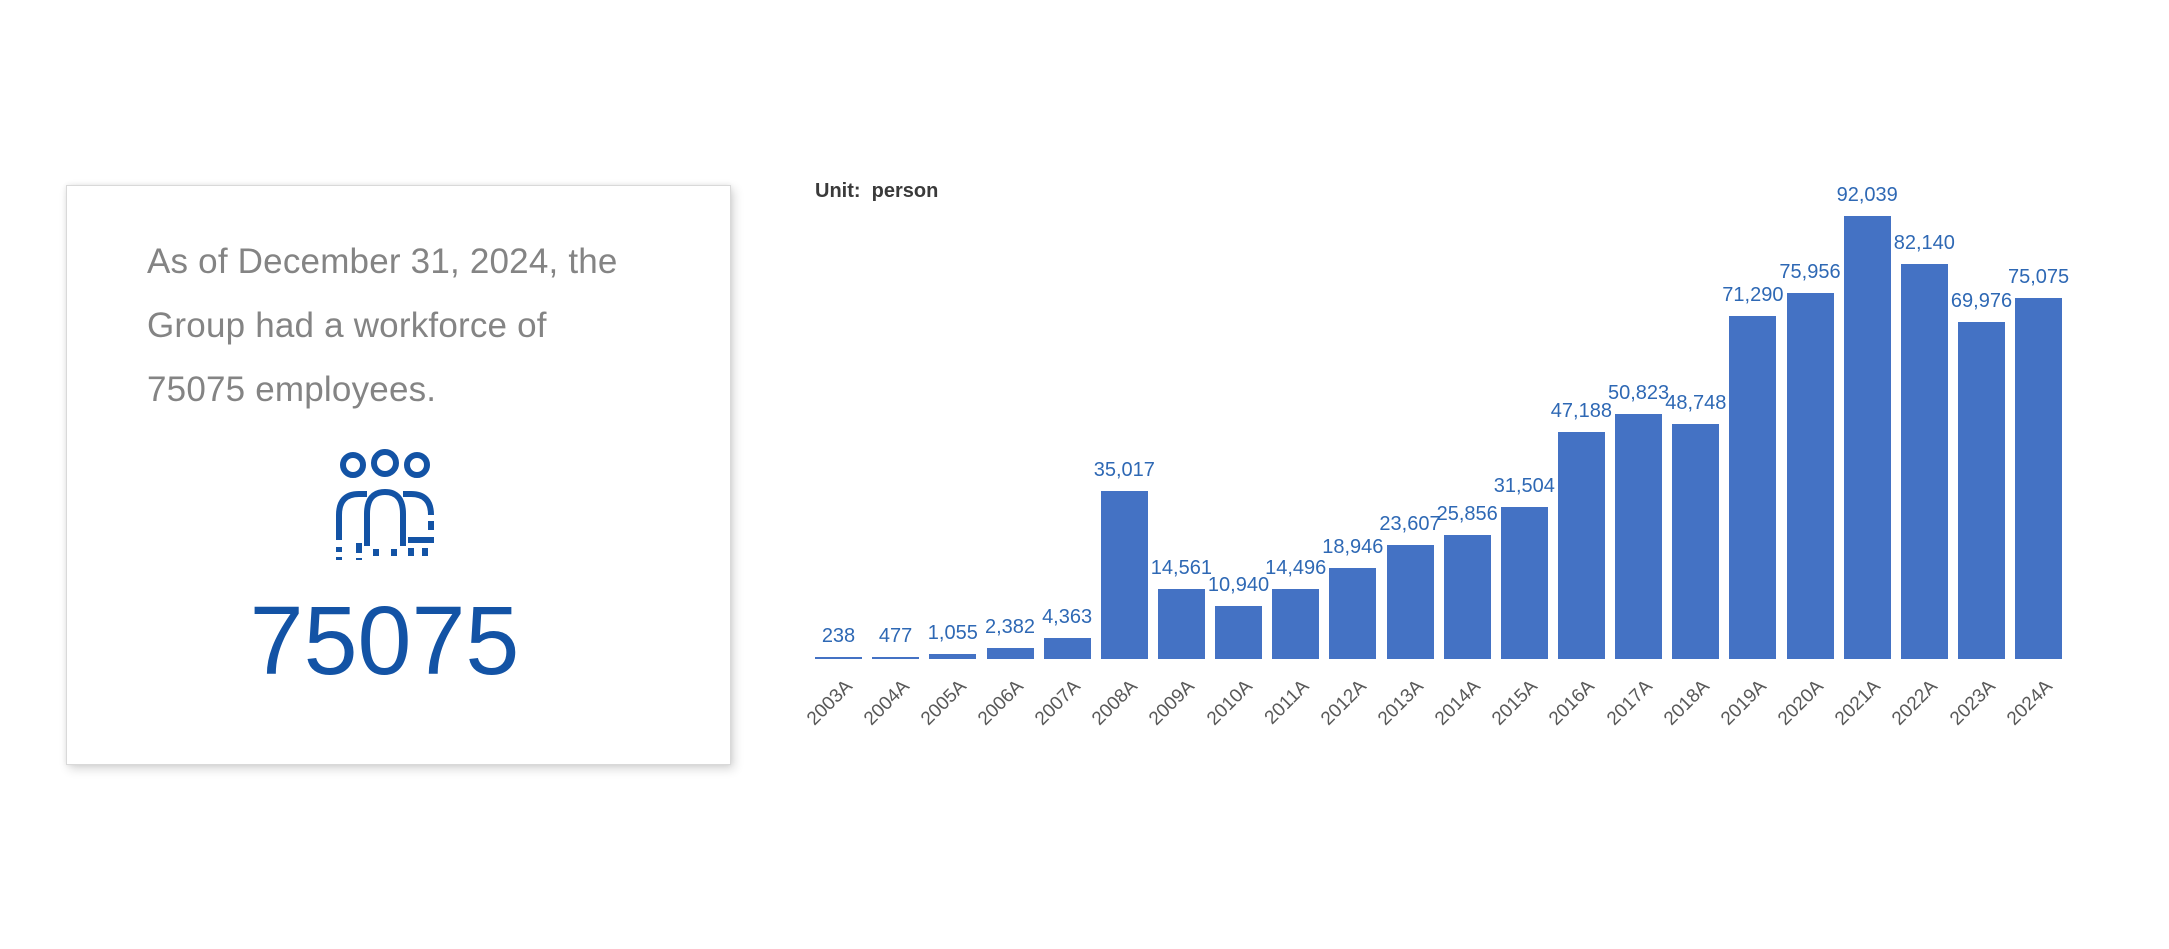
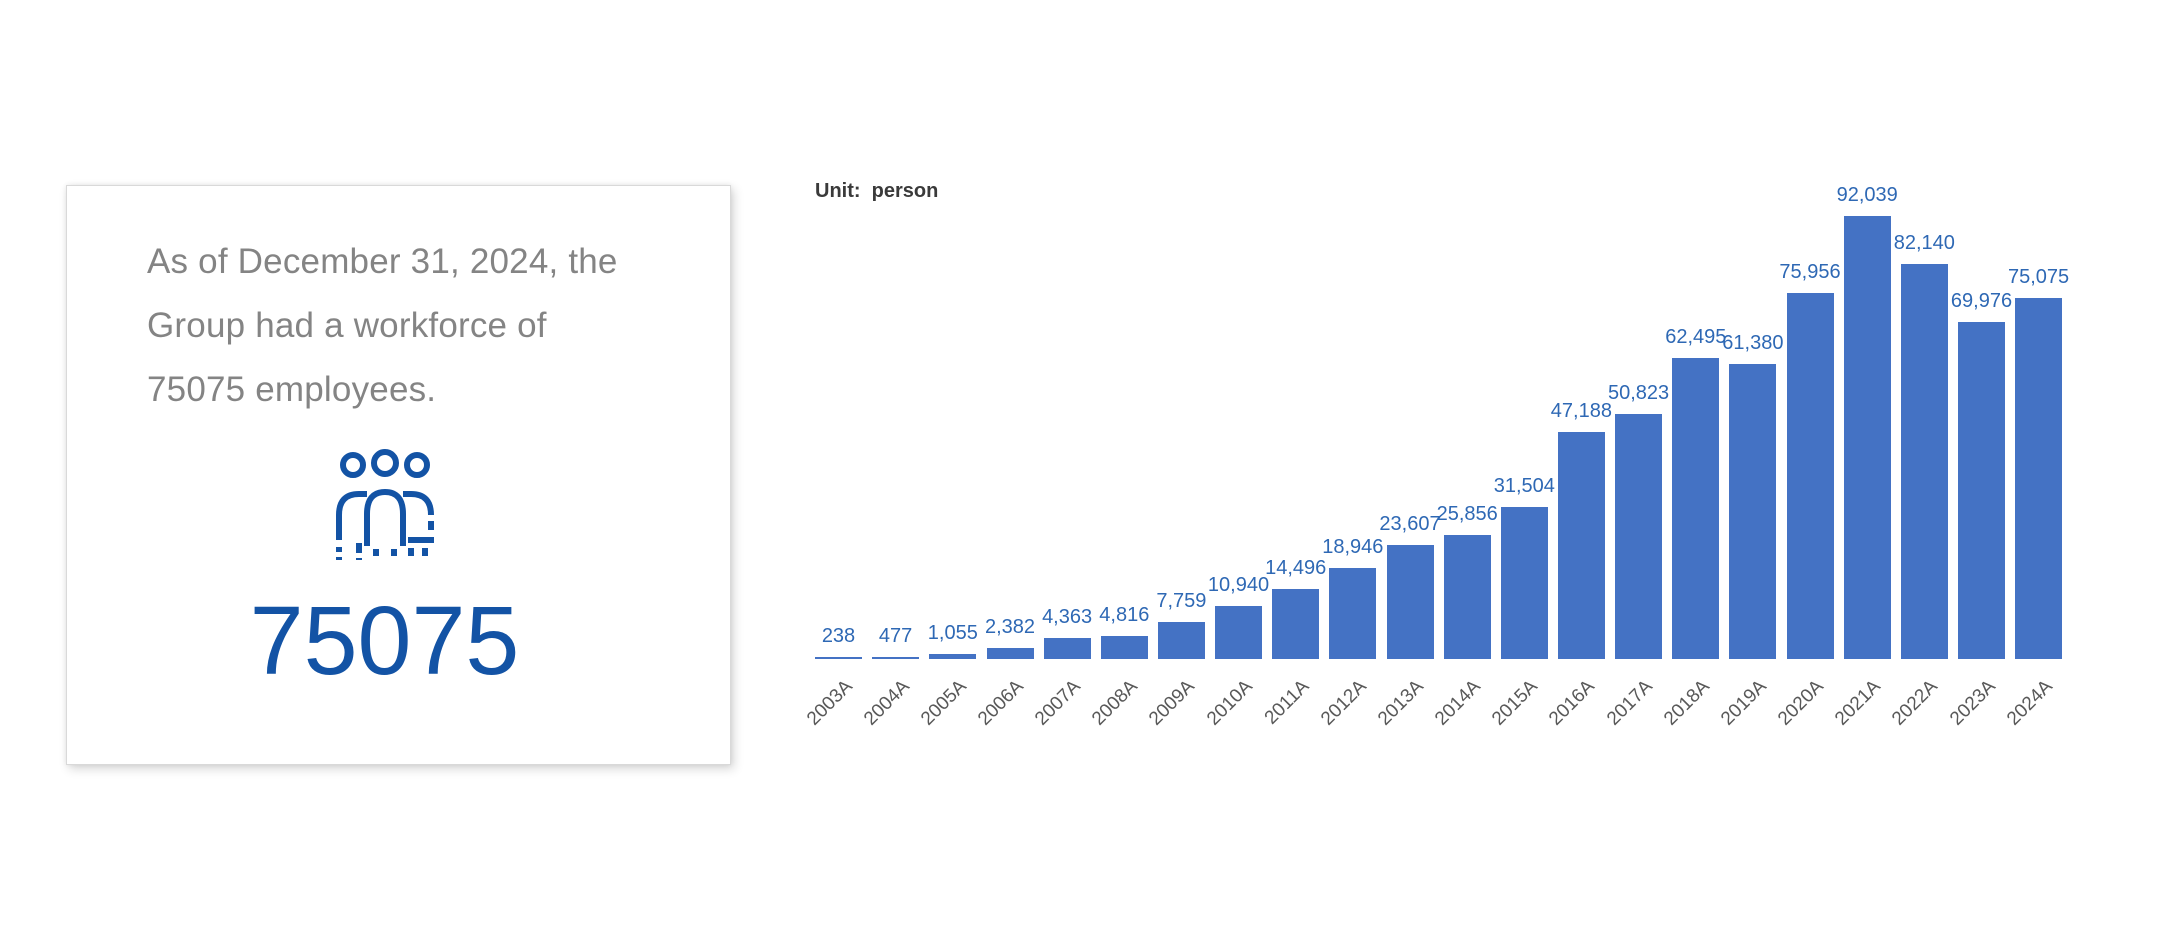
2008A: 35,017 -> 4,816
2009A: 14,561 -> 7,759
2018A: 48,748 -> 62,495
2019A: 71,290 -> 61,380
